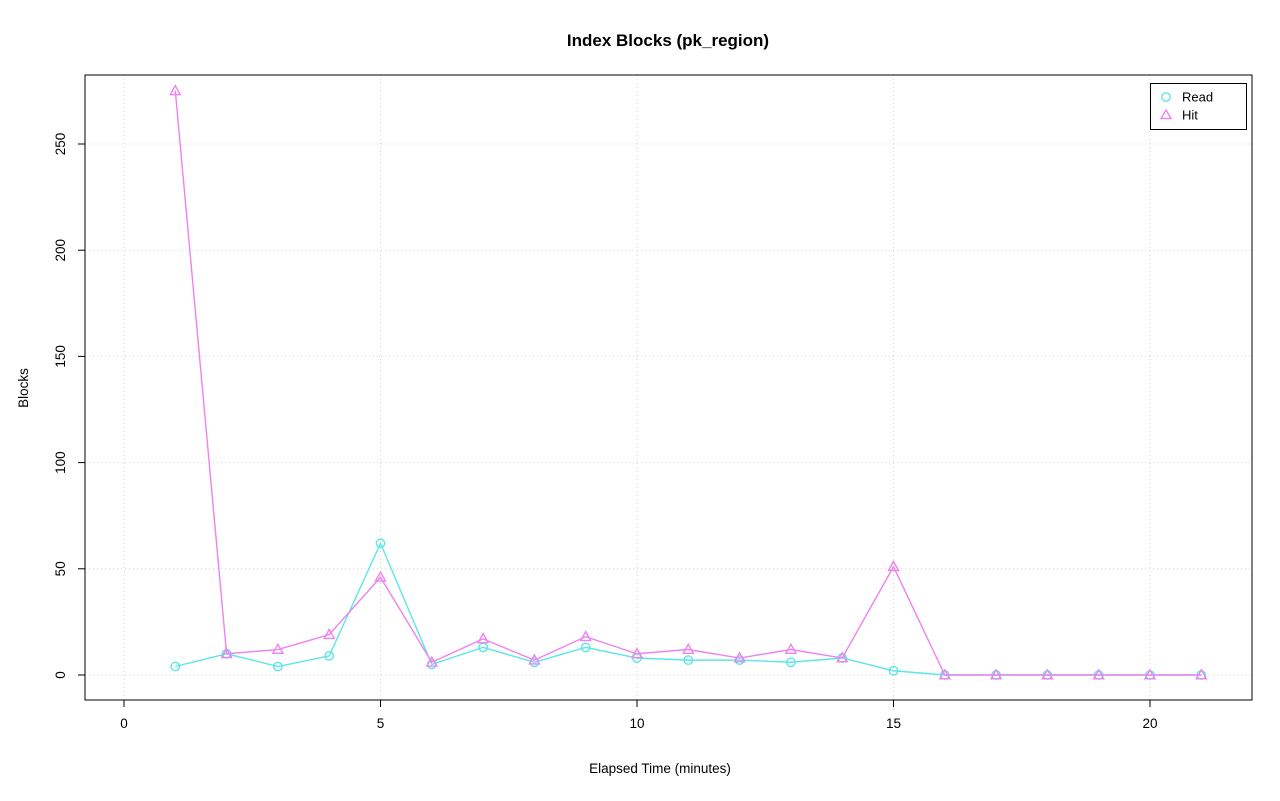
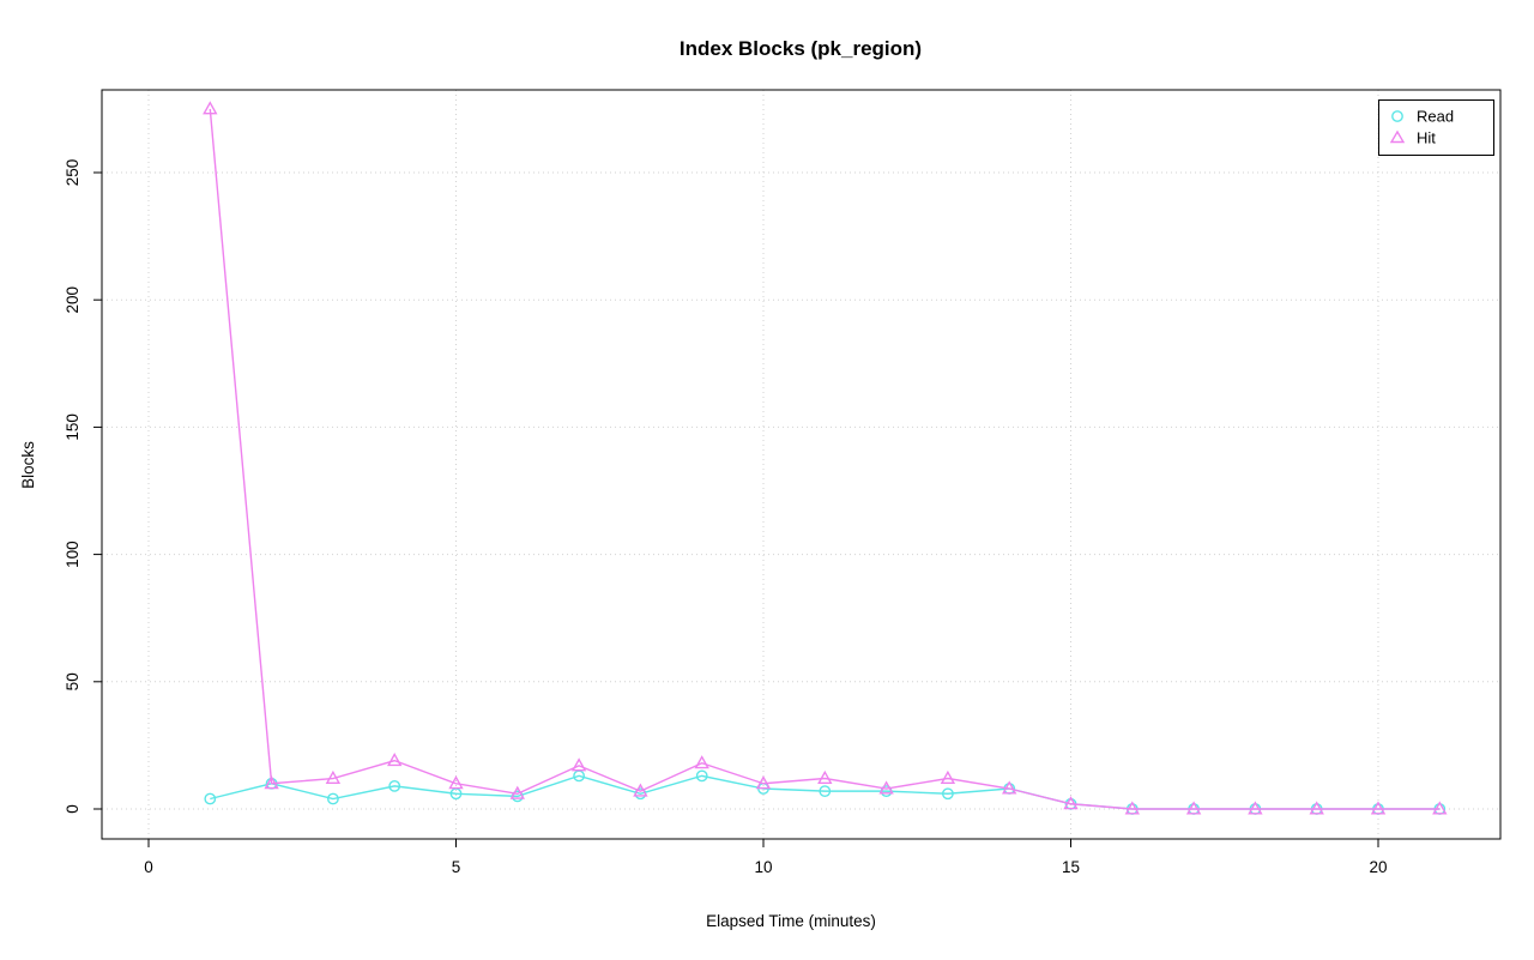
Read/5: 62 -> 6
Hit/5: 46 -> 10
Hit/15: 51 -> 2
